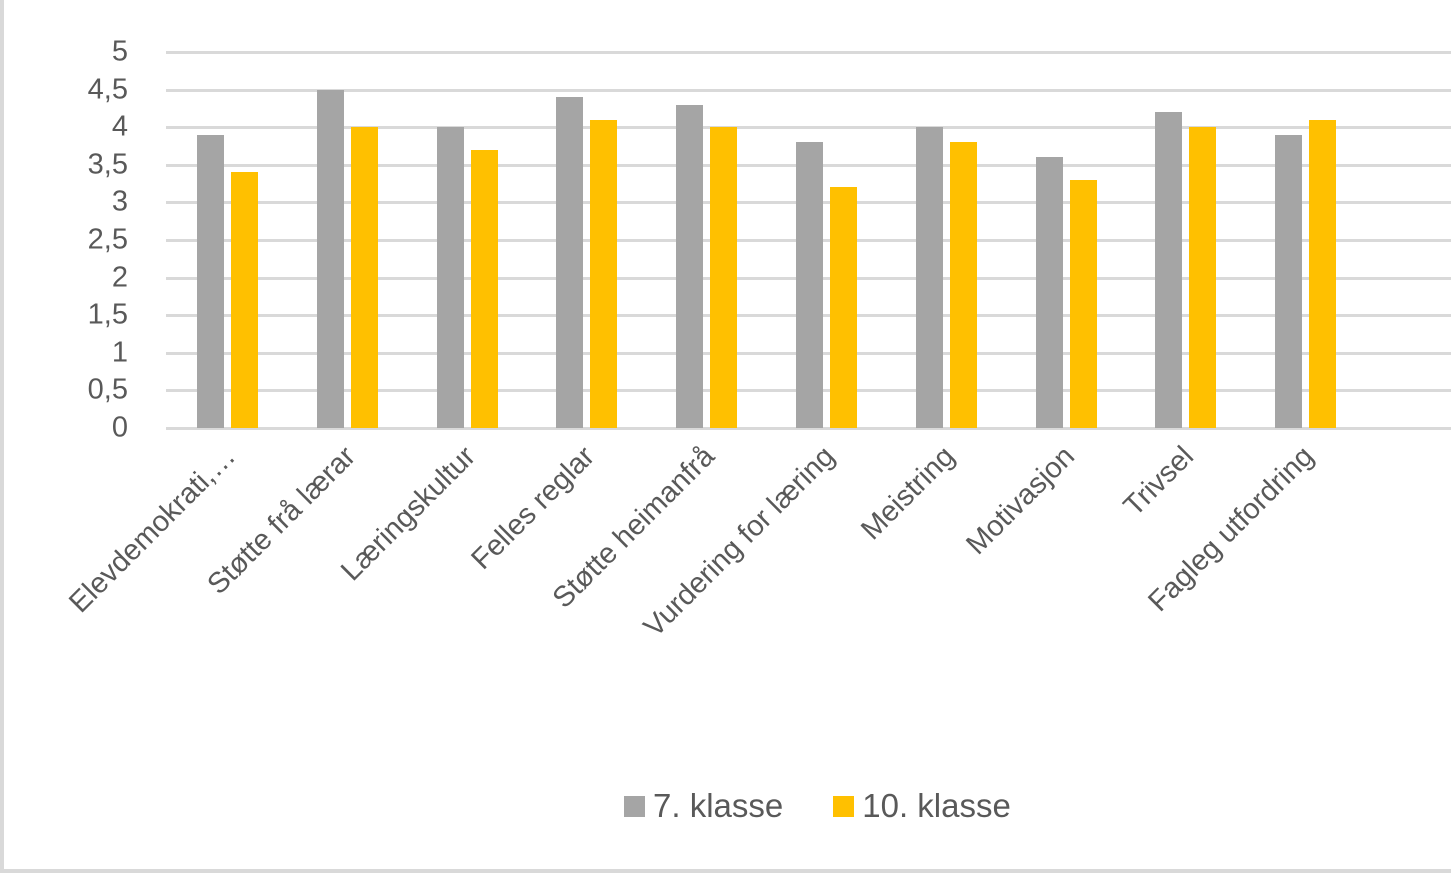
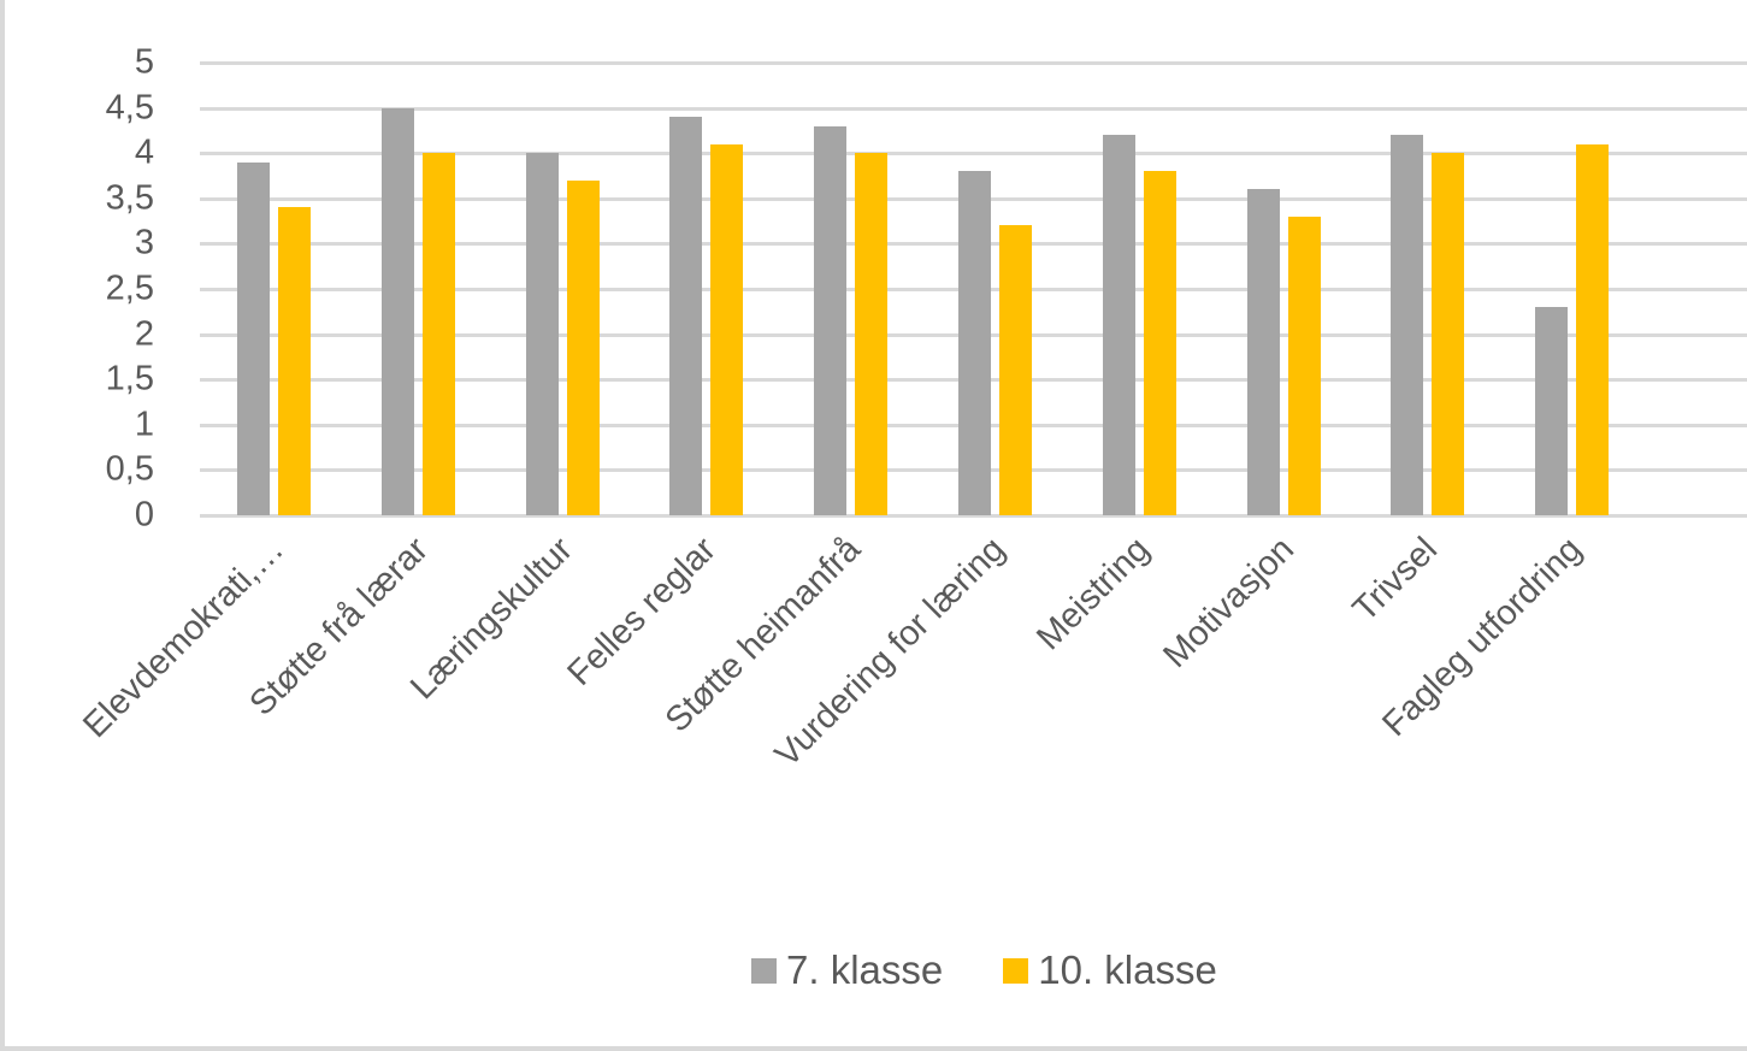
7. klasse/Meistring: 4.0 -> 4.2
7. klasse/Fagleg utfordring: 3.9 -> 2.3
